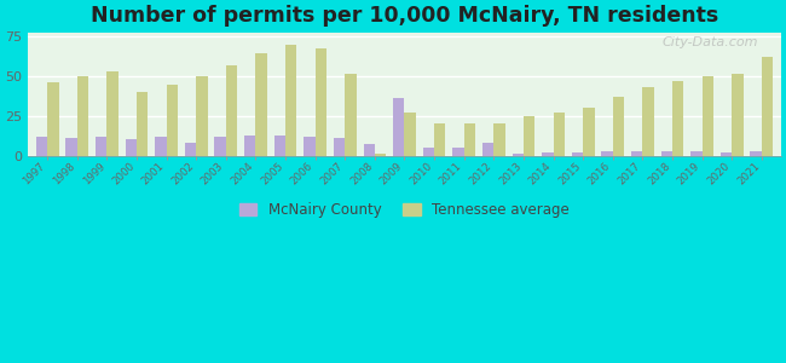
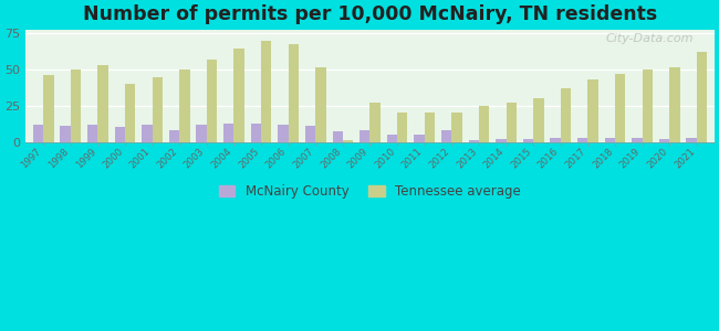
McNairy County/2009: 36 -> 8
